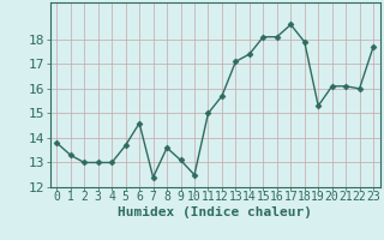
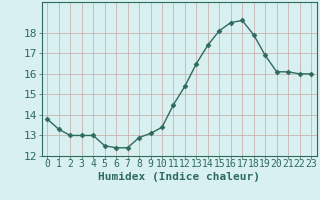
5: 13.7 -> 12.5
6: 14.6 -> 12.4
8: 13.6 -> 12.9
10: 12.5 -> 13.4
11: 15.0 -> 14.5
12: 15.7 -> 15.4
13: 17.1 -> 16.5
16: 18.1 -> 18.5
19: 15.3 -> 16.9
23: 17.7 -> 16.0
